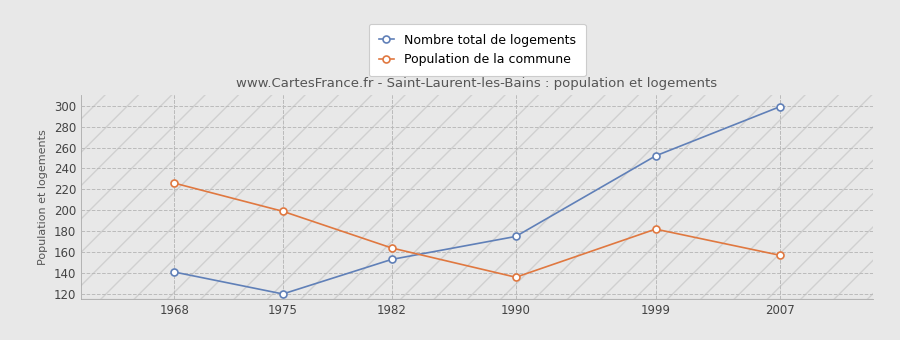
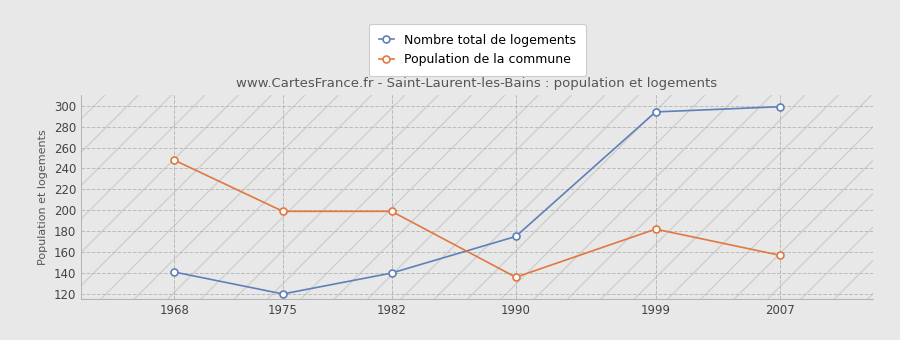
Population de la commune/1968: 226 -> 248
Nombre total de logements/1982: 153 -> 140
Population de la commune/1982: 164 -> 199
Nombre total de logements/1999: 252 -> 294
